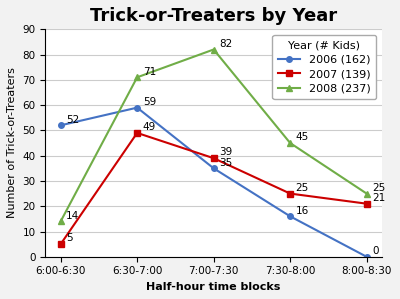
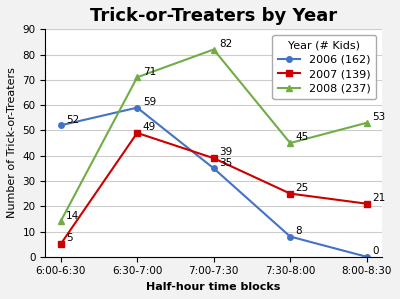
2006 (162)/7:30-8:00: 16 -> 8
2008 (237)/8:00-8:30: 25 -> 53
